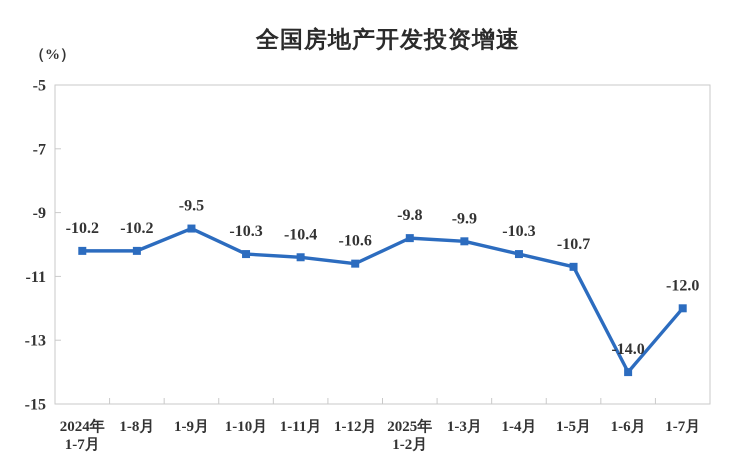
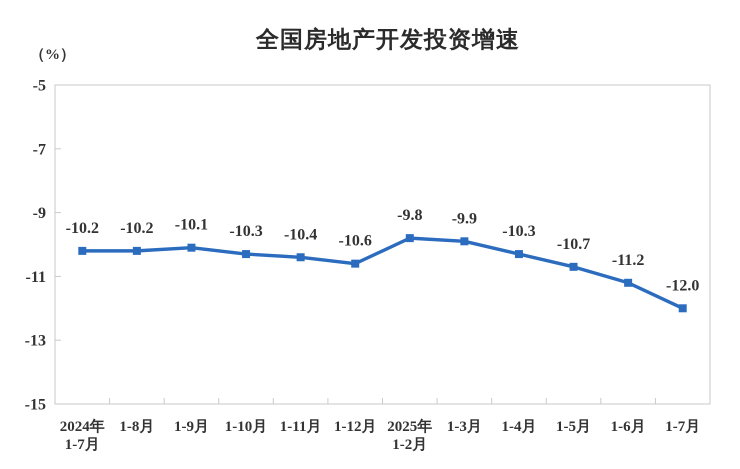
1-9月: -9.5 -> -10.1
1-6月: -14.0 -> -11.2
